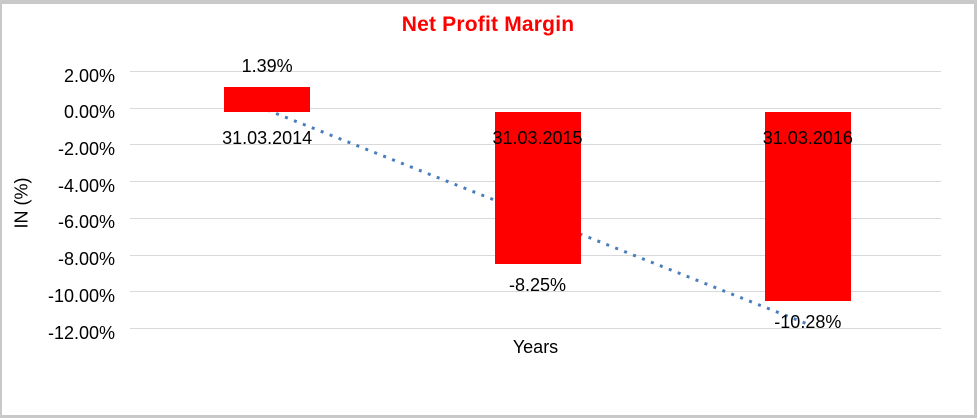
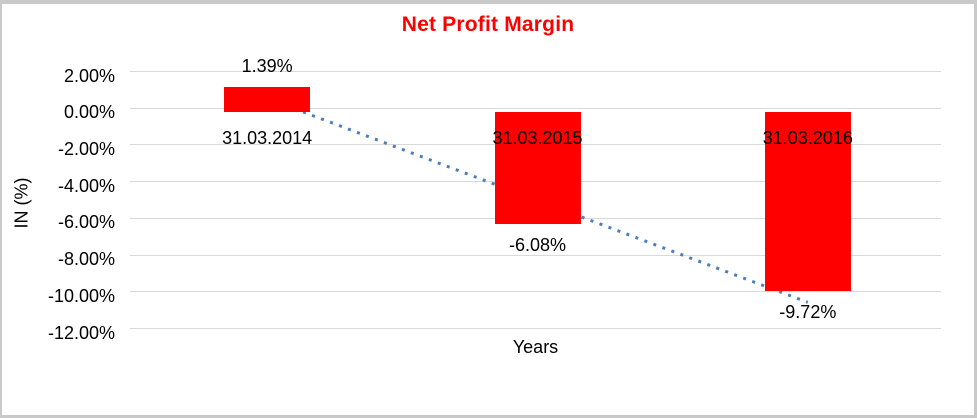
31.03.2015: -8.25% -> -6.08%
31.03.2016: -10.28% -> -9.72%
